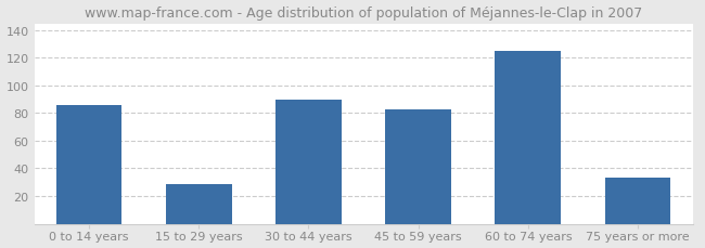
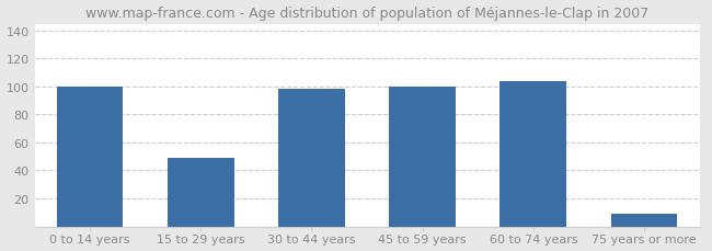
0 to 14 years: 86 -> 100
15 to 29 years: 29 -> 49
30 to 44 years: 90 -> 98
45 to 59 years: 83 -> 100
60 to 74 years: 125 -> 104
75 years or more: 33 -> 9
